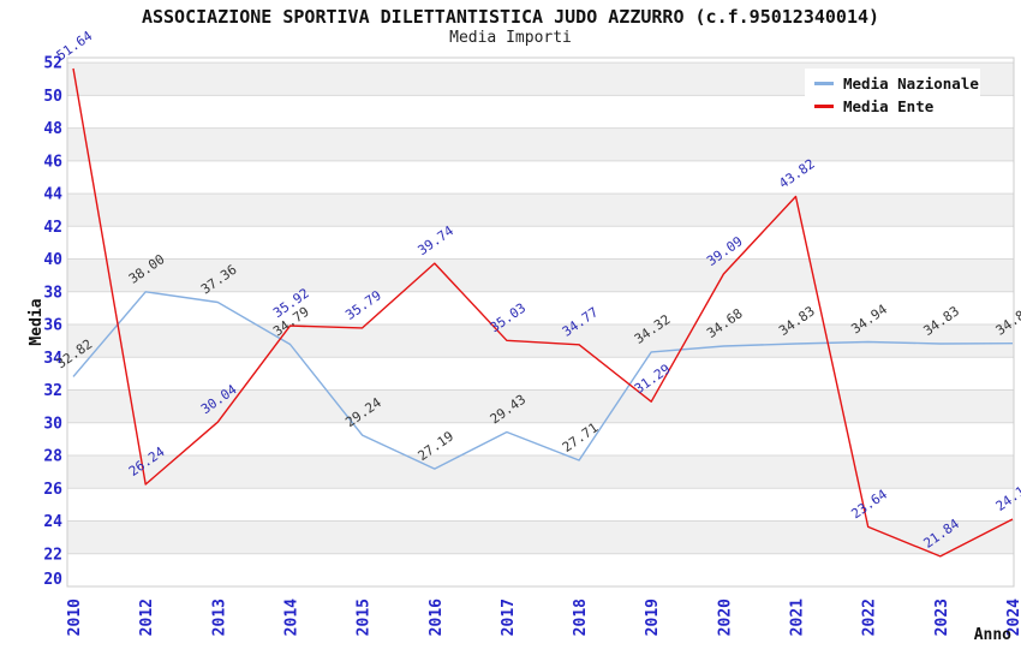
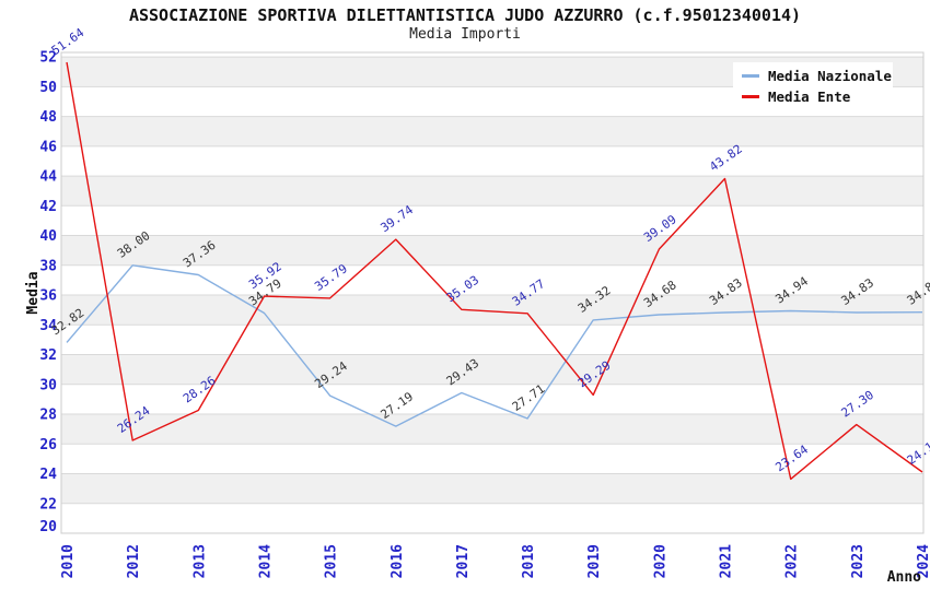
Media Ente/2013: 30.04 -> 28.26
Media Ente/2019: 31.29 -> 29.29
Media Ente/2023: 21.84 -> 27.30
